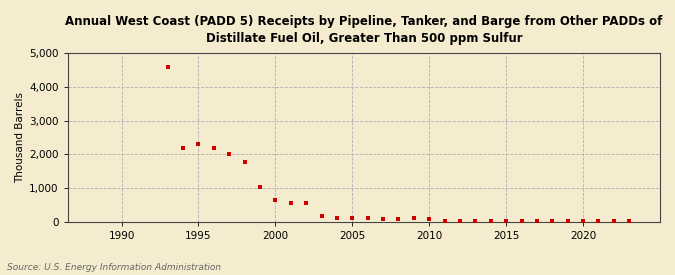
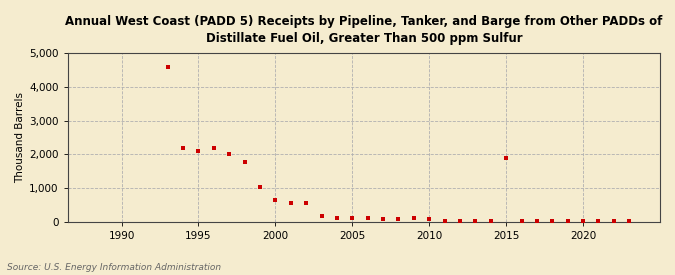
1995: 2,320 -> 2,100
2015: 20 -> 1,900
